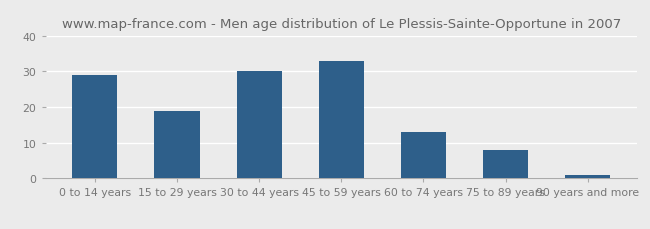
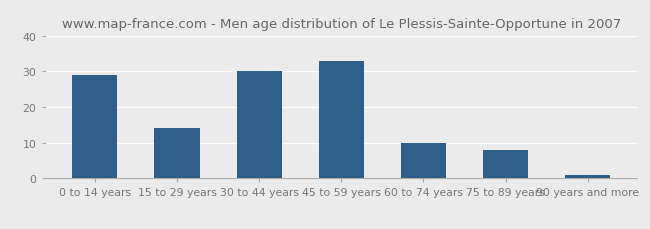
15 to 29 years: 19 -> 14
60 to 74 years: 13 -> 10
